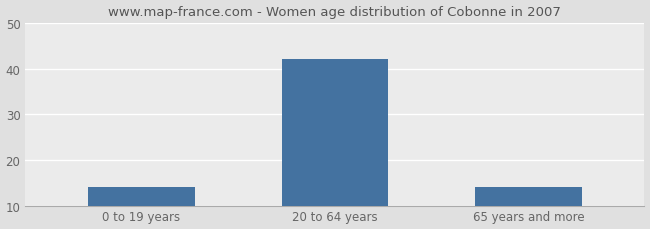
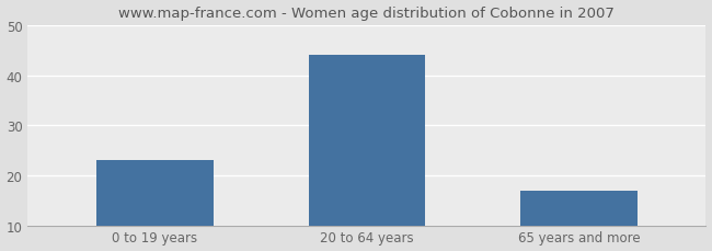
0 to 19 years: 14 -> 23
20 to 64 years: 42 -> 44
65 years and more: 14 -> 17
